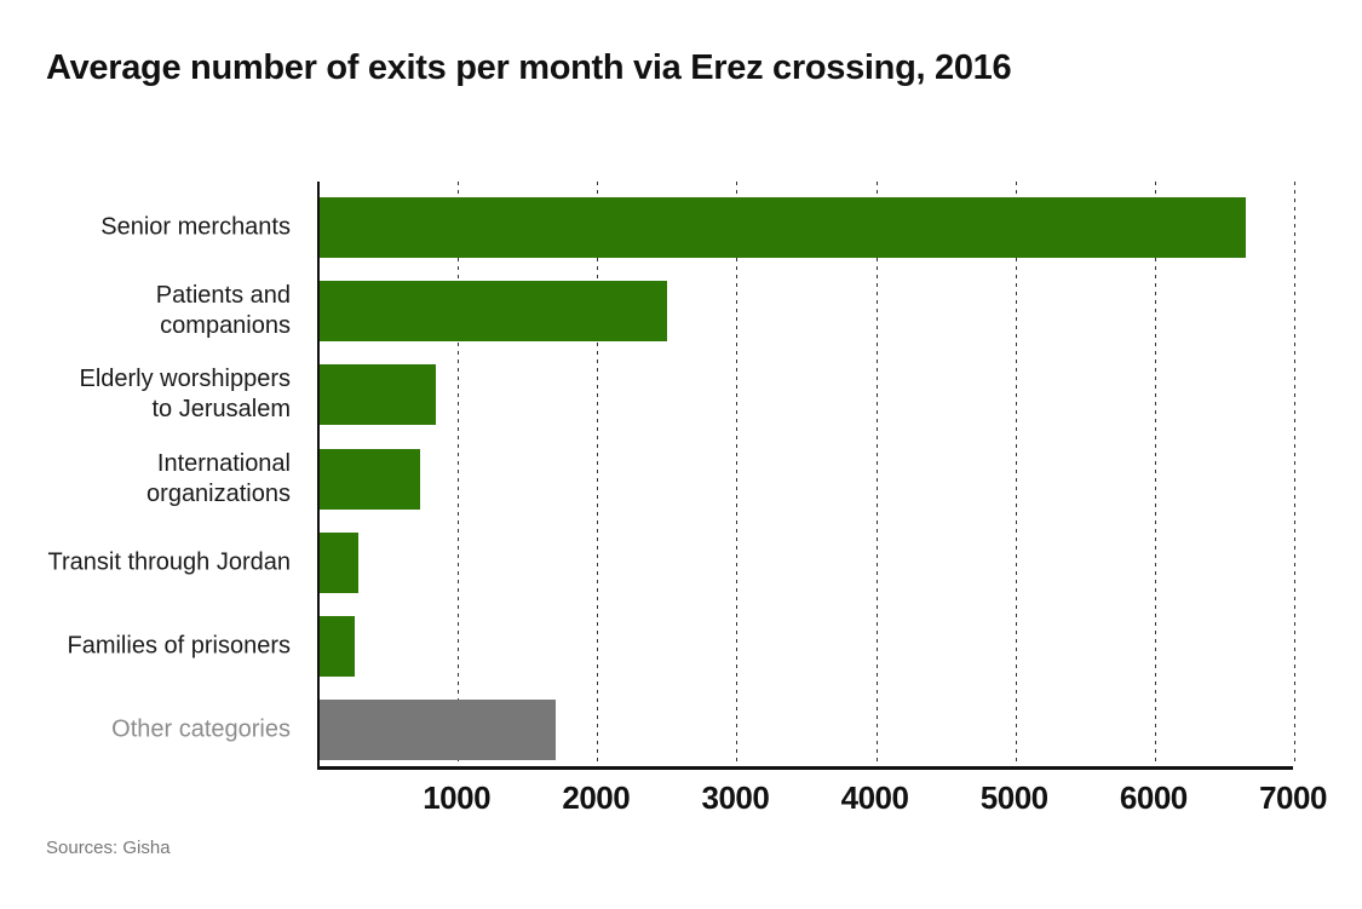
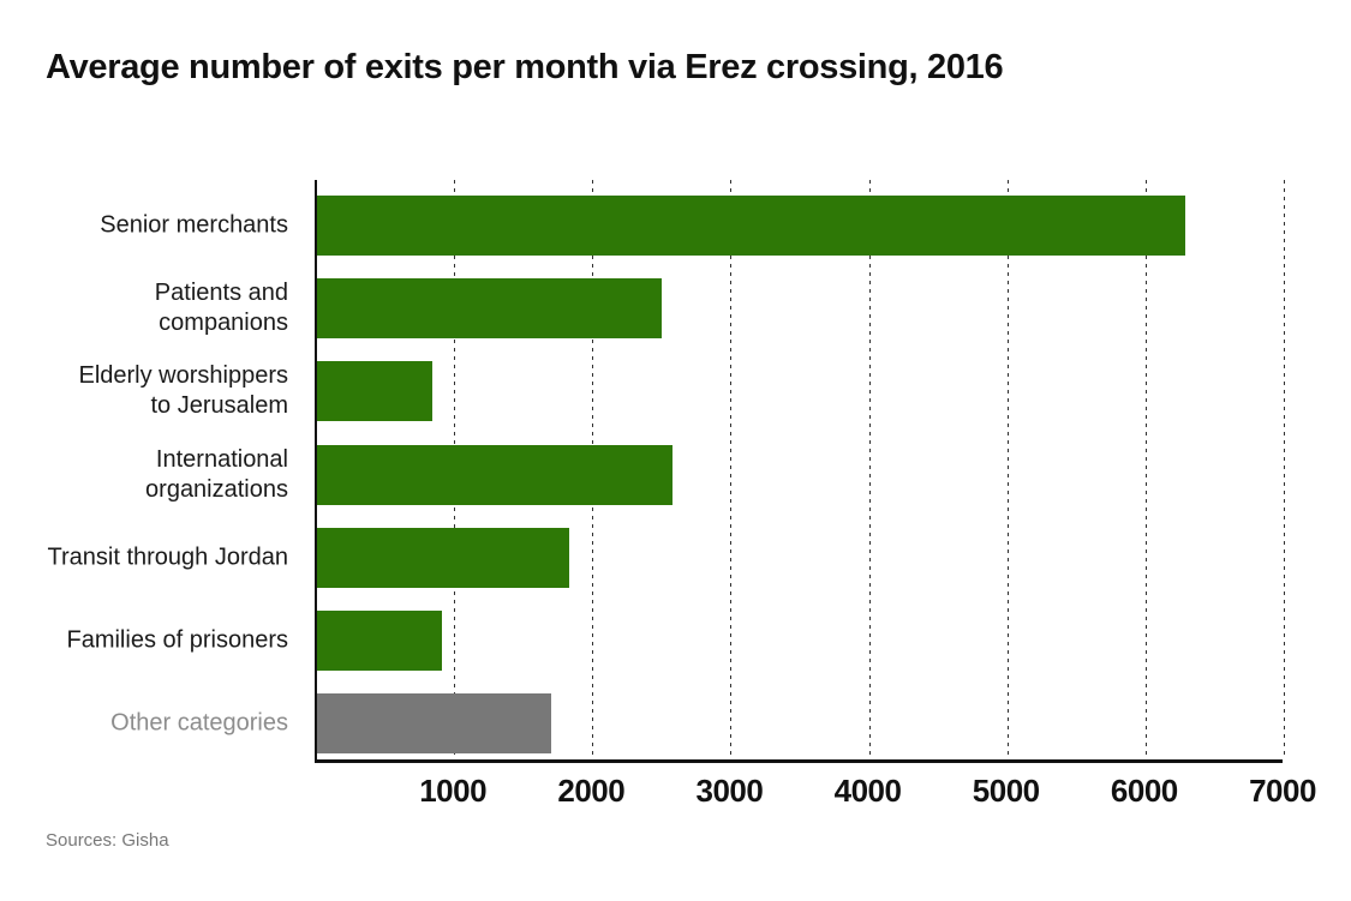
Senior merchants: 6640 -> 6280
International organizations: 720 -> 2570
Transit through Jordan: 280 -> 1820
Families of prisoners: 250 -> 900
